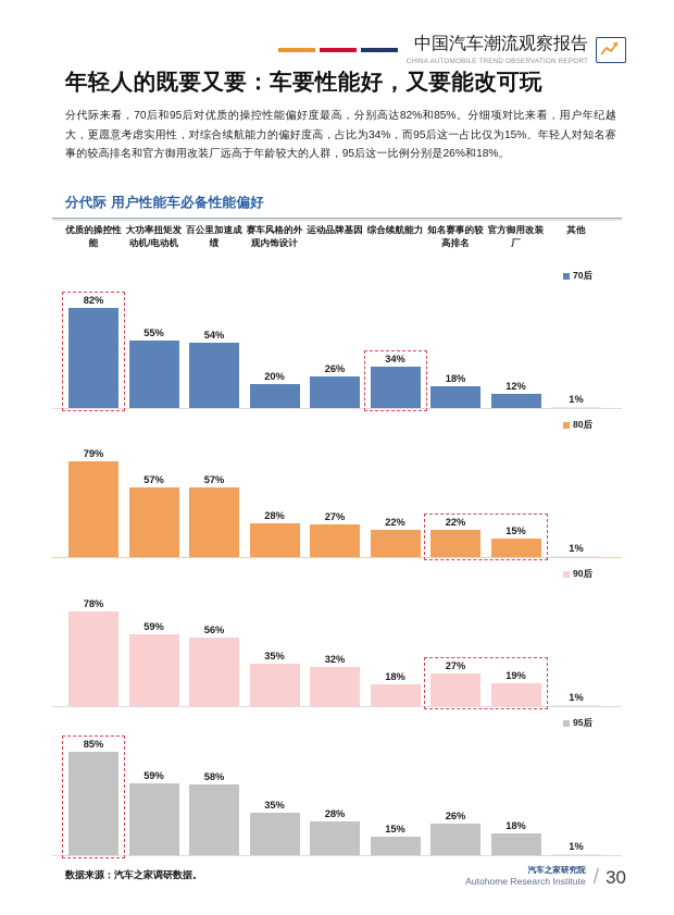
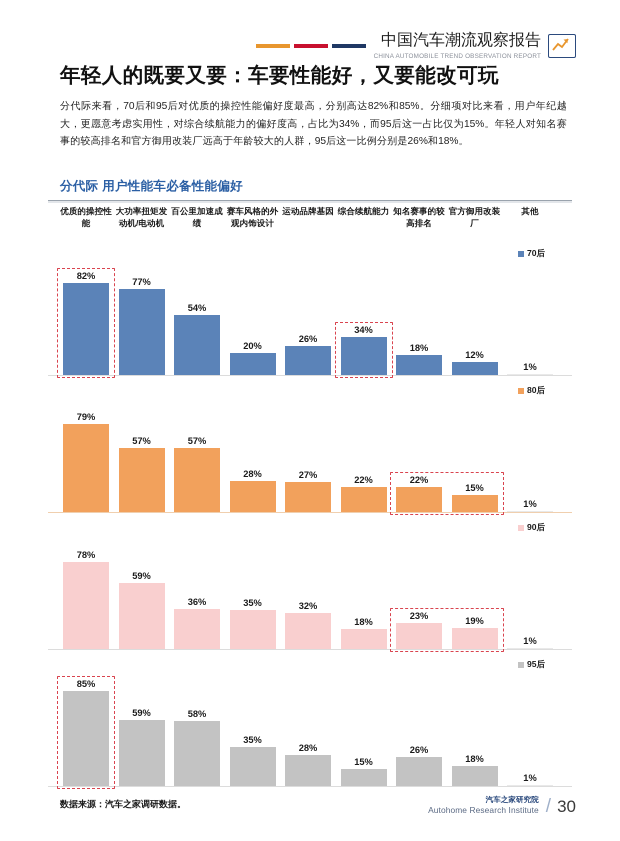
70后/大功率扭矩发动机/电动机: 55% -> 77%
90后/百公里加速成绩: 56% -> 36%
90后/知名赛事的较高排名: 27% -> 23%
